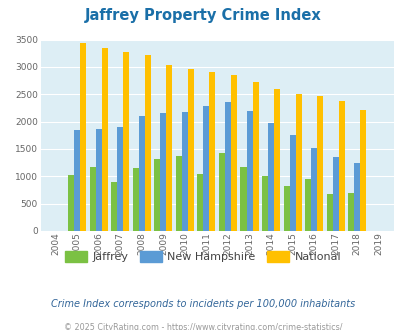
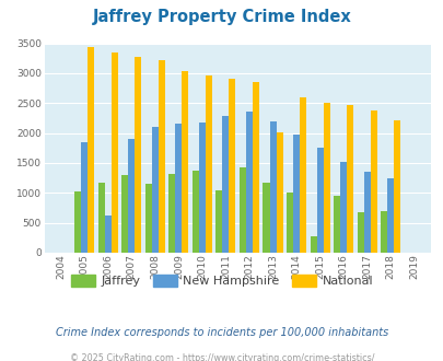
New Hampshire/2006: 1870 -> 620
Jaffrey/2007: 900 -> 1300
National/2013: 2730 -> 2020
Jaffrey/2015: 820 -> 280
